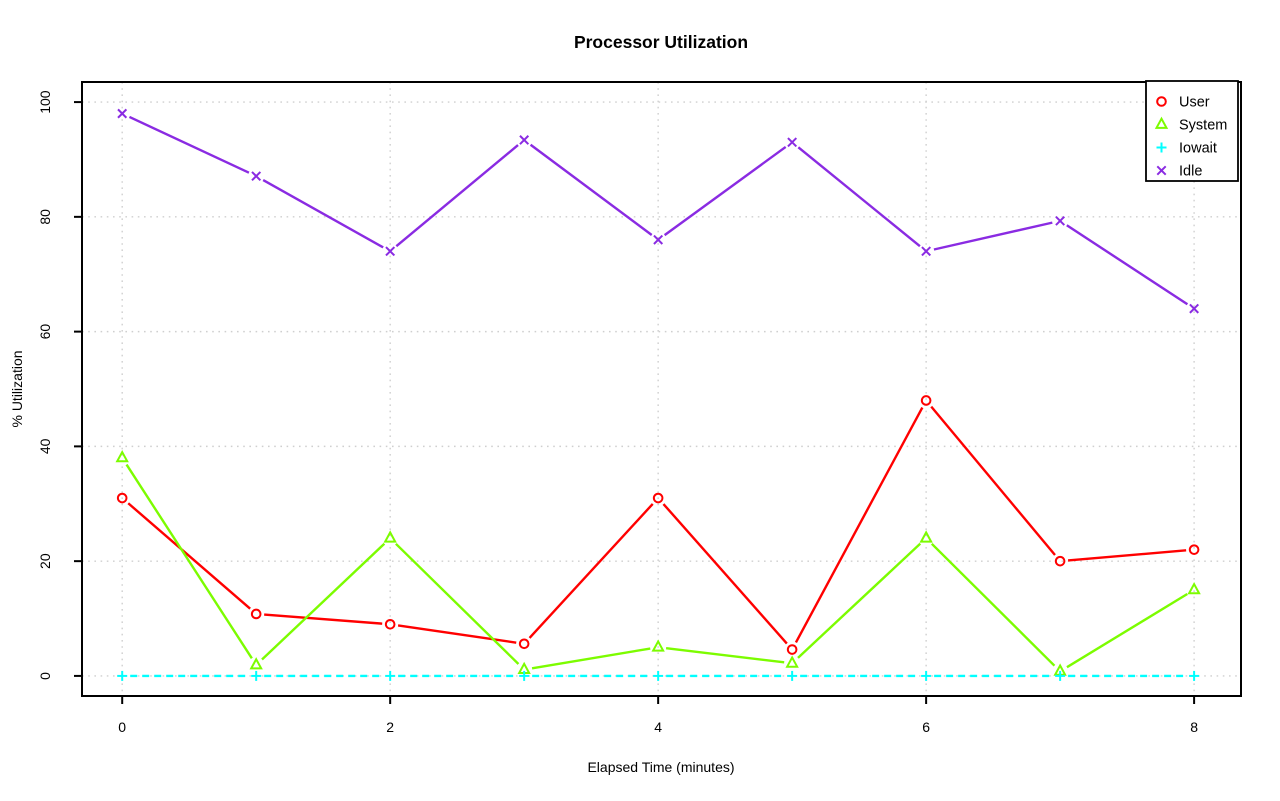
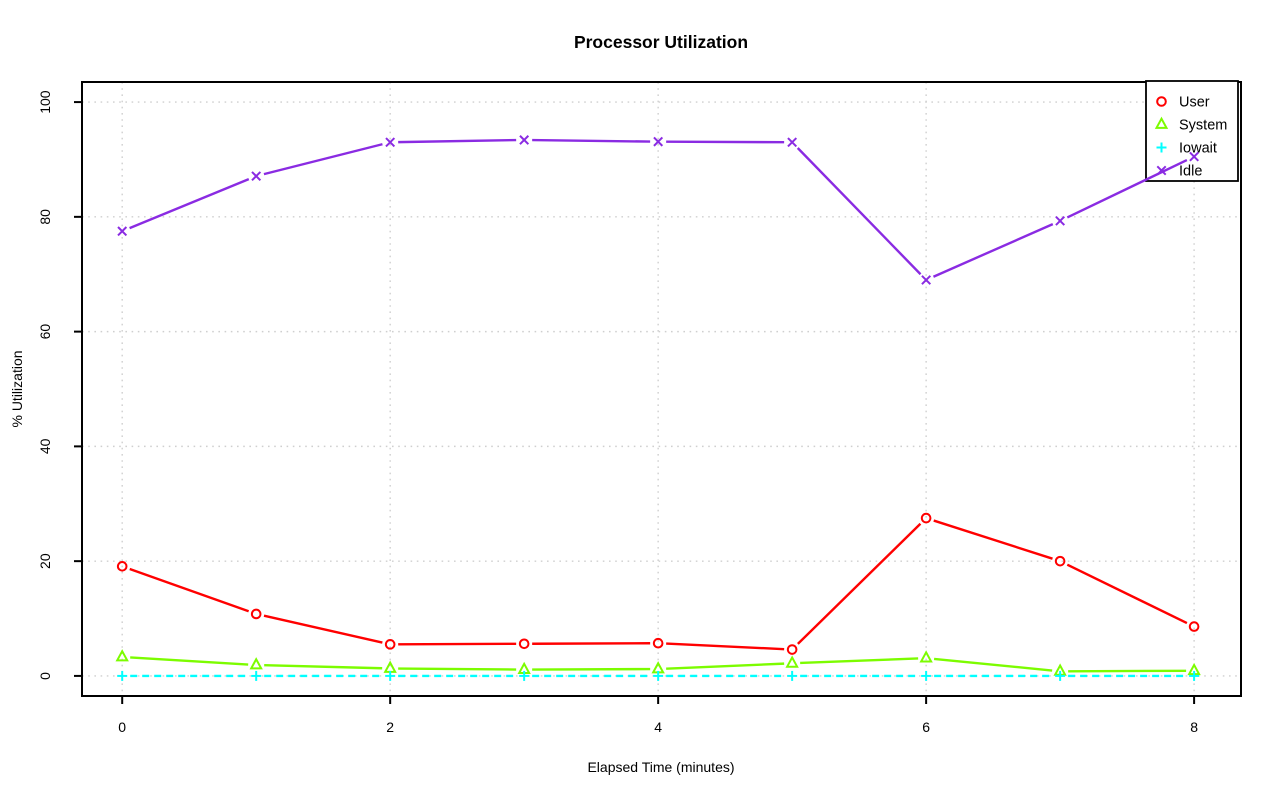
User/0: 31 -> 19
System/0: 38 -> 3
Idle/0: 98 -> 78
User/2: 9 -> 6
System/2: 24 -> 1
Idle/2: 74 -> 93
User/4: 31 -> 6
System/4: 5 -> 1
Idle/4: 76 -> 93
User/6: 48 -> 28
System/6: 24 -> 3
Idle/6: 74 -> 69
User/8: 22 -> 9
System/8: 15 -> 1
Idle/8: 64 -> 90
